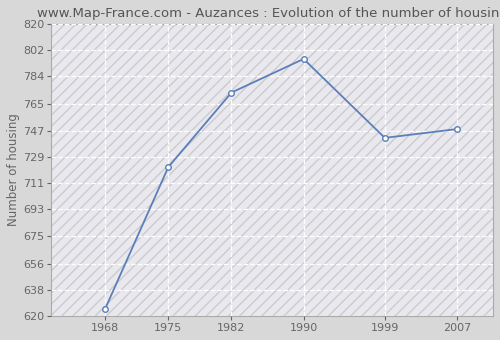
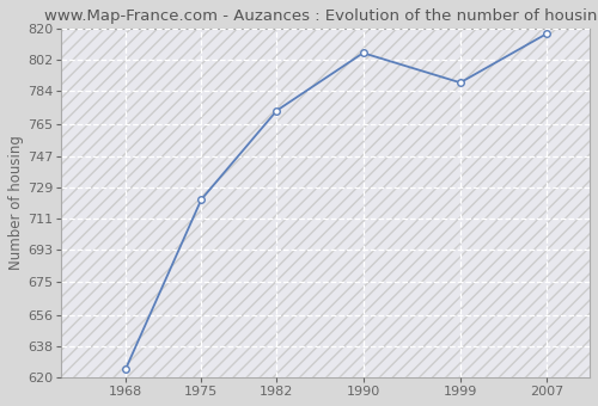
1990: 796 -> 806
1999: 742 -> 789
2007: 748 -> 817
